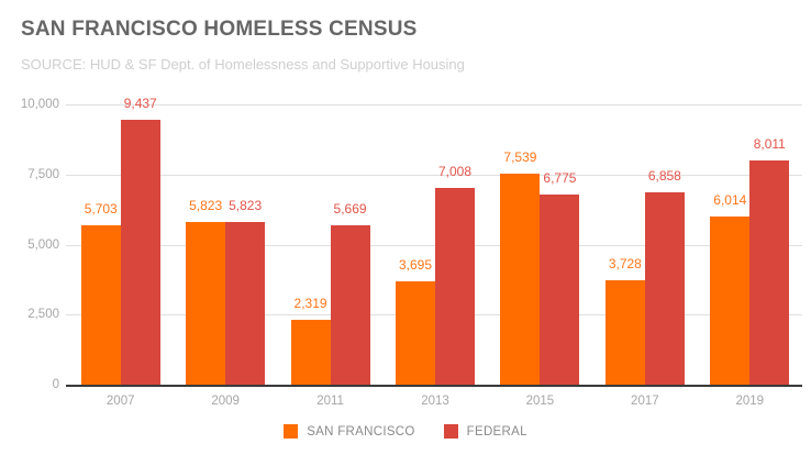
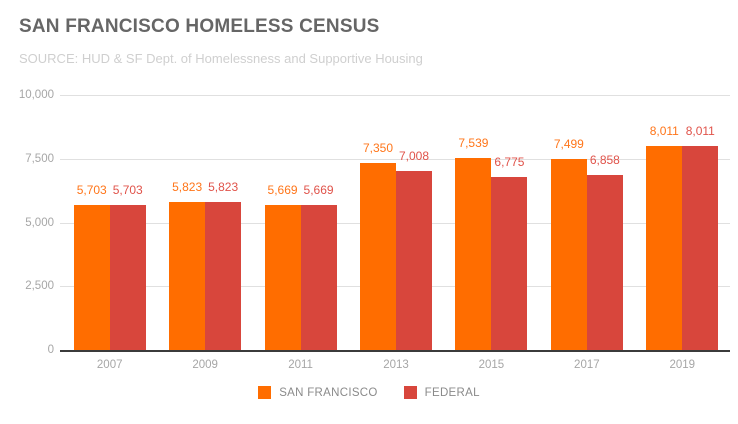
FEDERAL/2007: 9,437 -> 5,703
SAN FRANCISCO/2011: 2,319 -> 5,669
SAN FRANCISCO/2013: 3,695 -> 7,350
SAN FRANCISCO/2017: 3,728 -> 7,499
SAN FRANCISCO/2019: 6,014 -> 8,011
